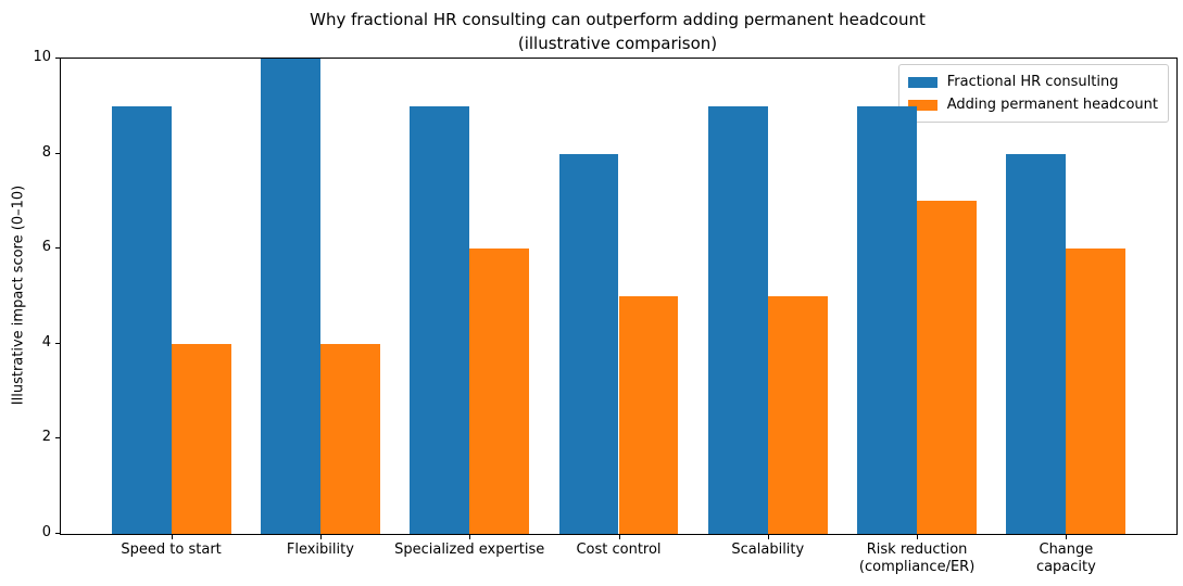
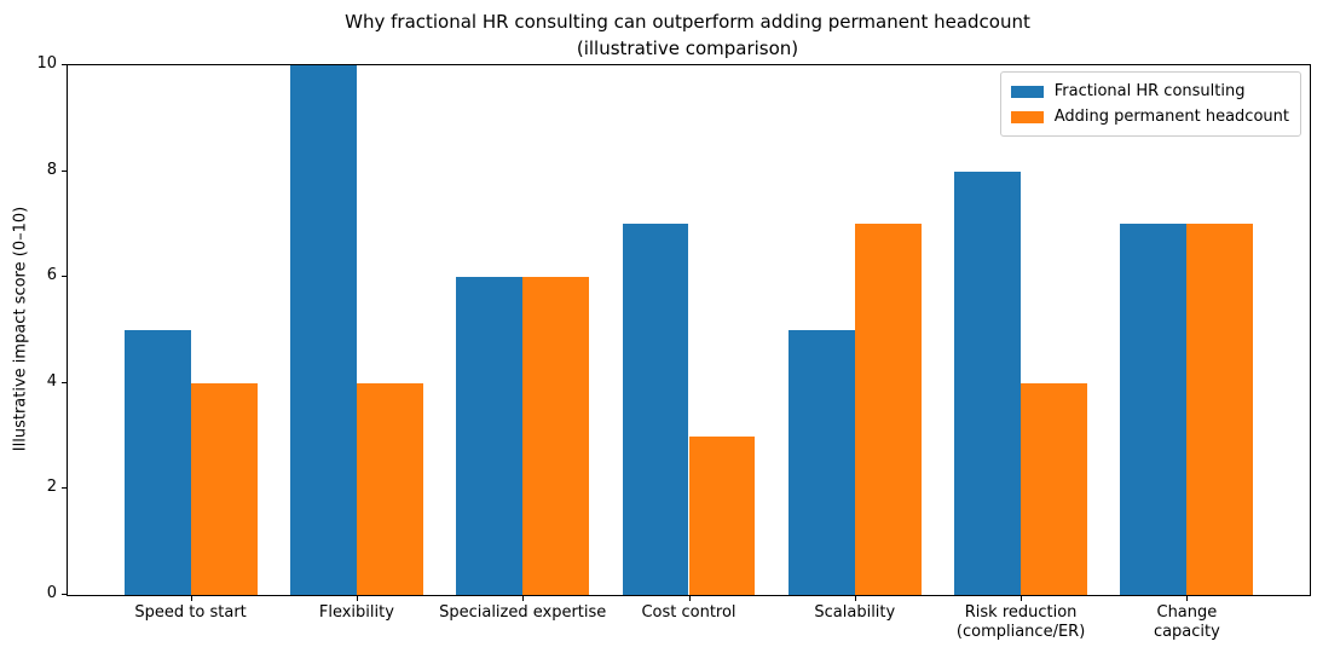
Fractional HR consulting/Speed to start: 9 -> 5
Fractional HR consulting/Specialized expertise: 9 -> 6
Fractional HR consulting/Cost control: 8 -> 7
Adding permanent headcount/Cost control: 5 -> 3
Fractional HR consulting/Scalability: 9 -> 5
Adding permanent headcount/Scalability: 5 -> 7
Fractional HR consulting/Risk reduction (compliance/ER): 9 -> 8
Adding permanent headcount/Risk reduction (compliance/ER): 7 -> 4
Fractional HR consulting/Change capacity: 8 -> 7
Adding permanent headcount/Change capacity: 6 -> 7
